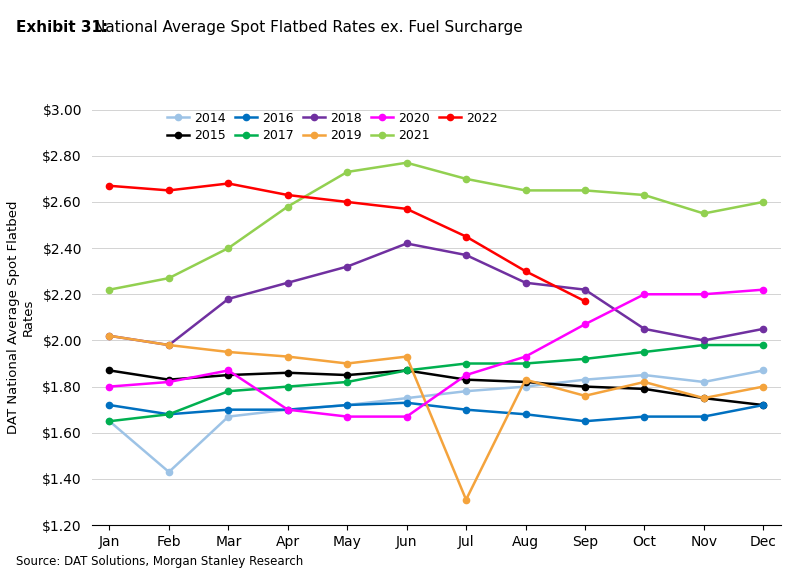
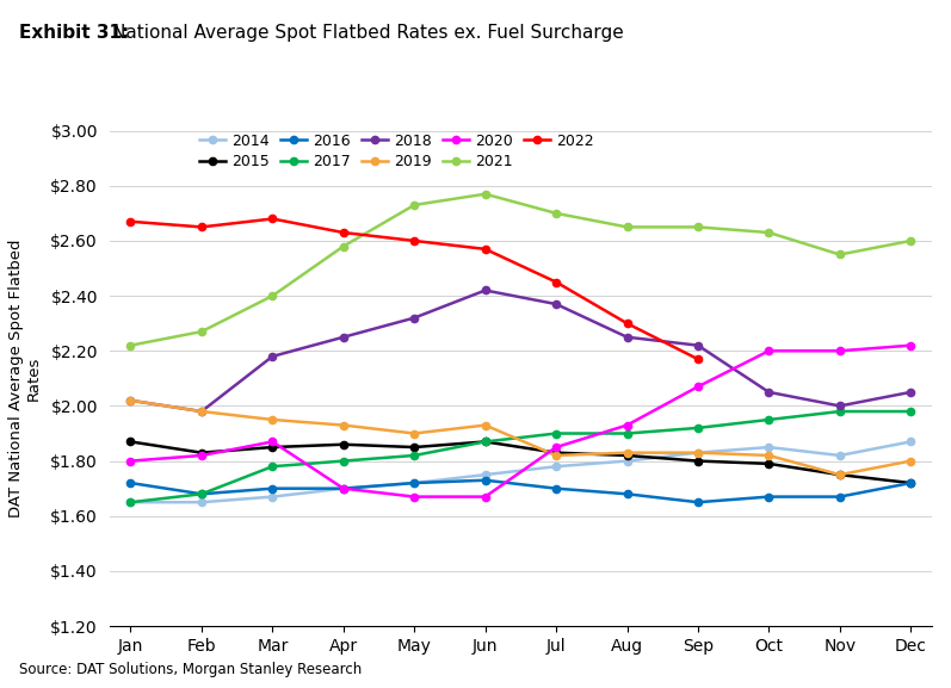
2014/Feb: $1.43 -> $1.65
2019/Jul: $1.31 -> $1.82
2019/Sep: $1.76 -> $1.83
